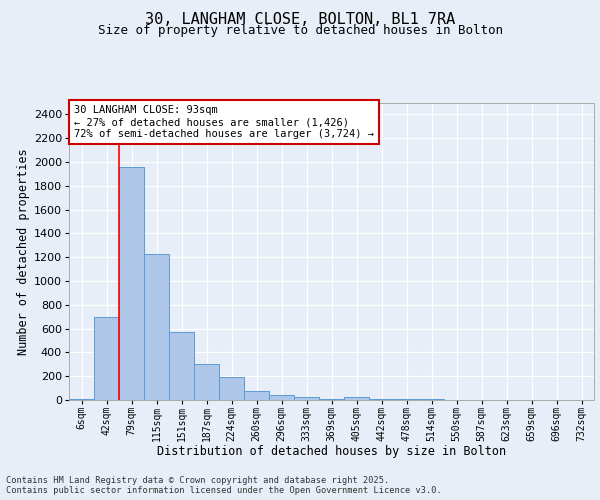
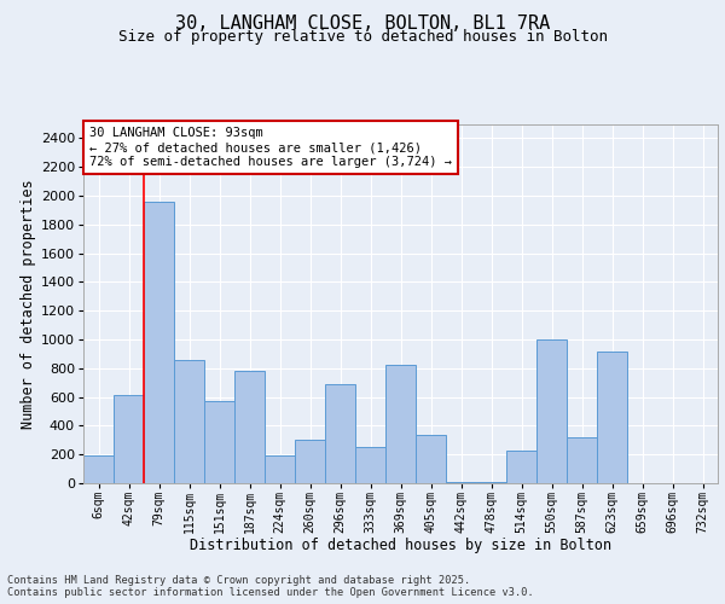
6sqm: 10 -> 190
42sqm: 700 -> 610
115sqm: 1230 -> 860
187sqm: 300 -> 780
260sqm: 80 -> 300
296sqm: 40 -> 690
333sqm: 30 -> 250
369sqm: 0 -> 820
405sqm: 30 -> 340
514sqm: 0 -> 230
550sqm: 0 -> 1000
587sqm: 0 -> 320
623sqm: 0 -> 920
